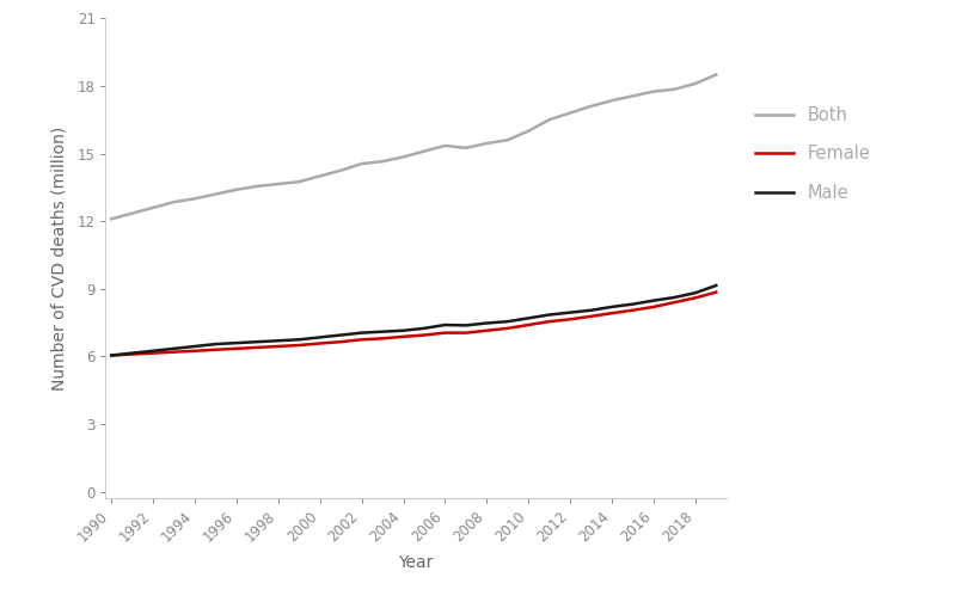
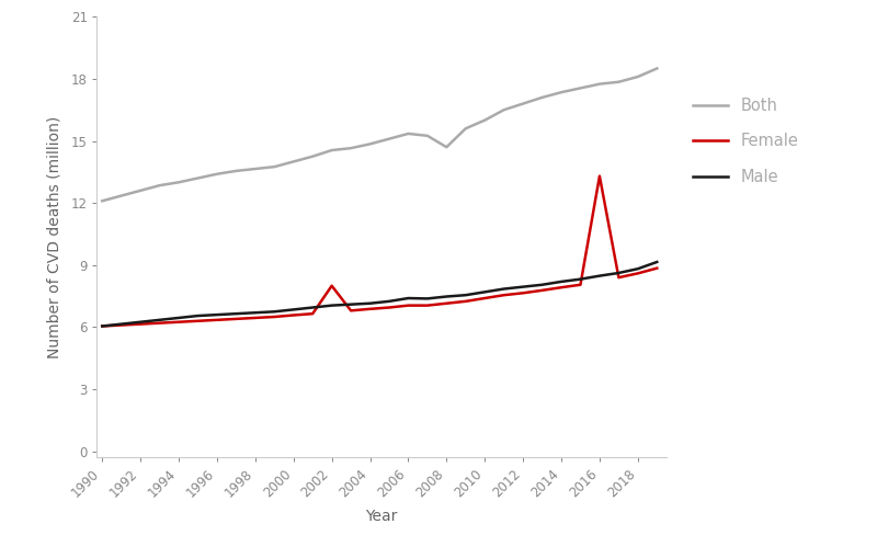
Female/2002: 6.8 -> 8.0
Both/2008: 15.4 -> 14.7
Female/2016: 8.2 -> 13.3
